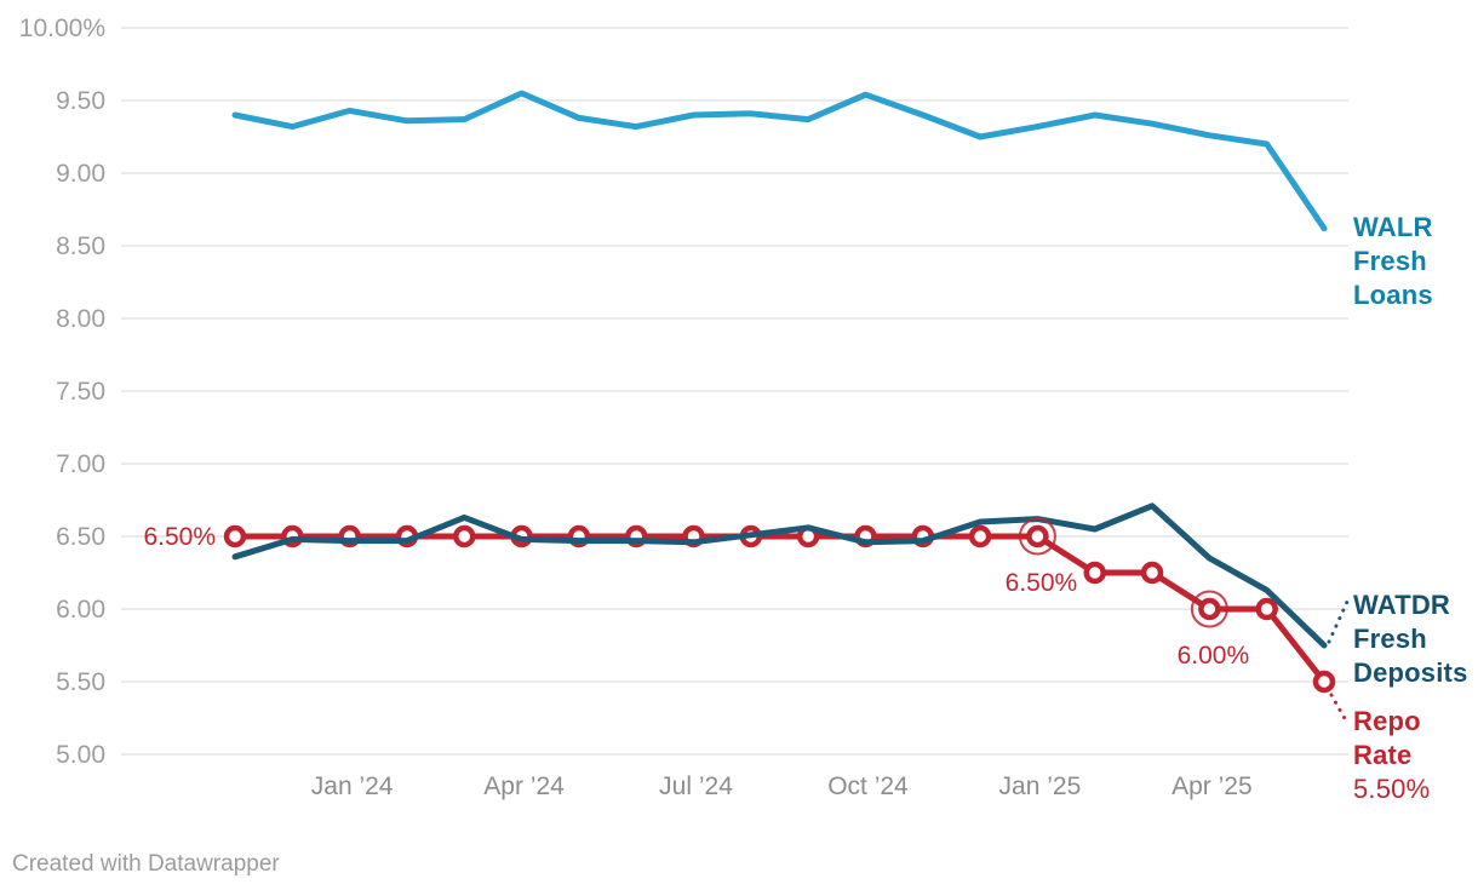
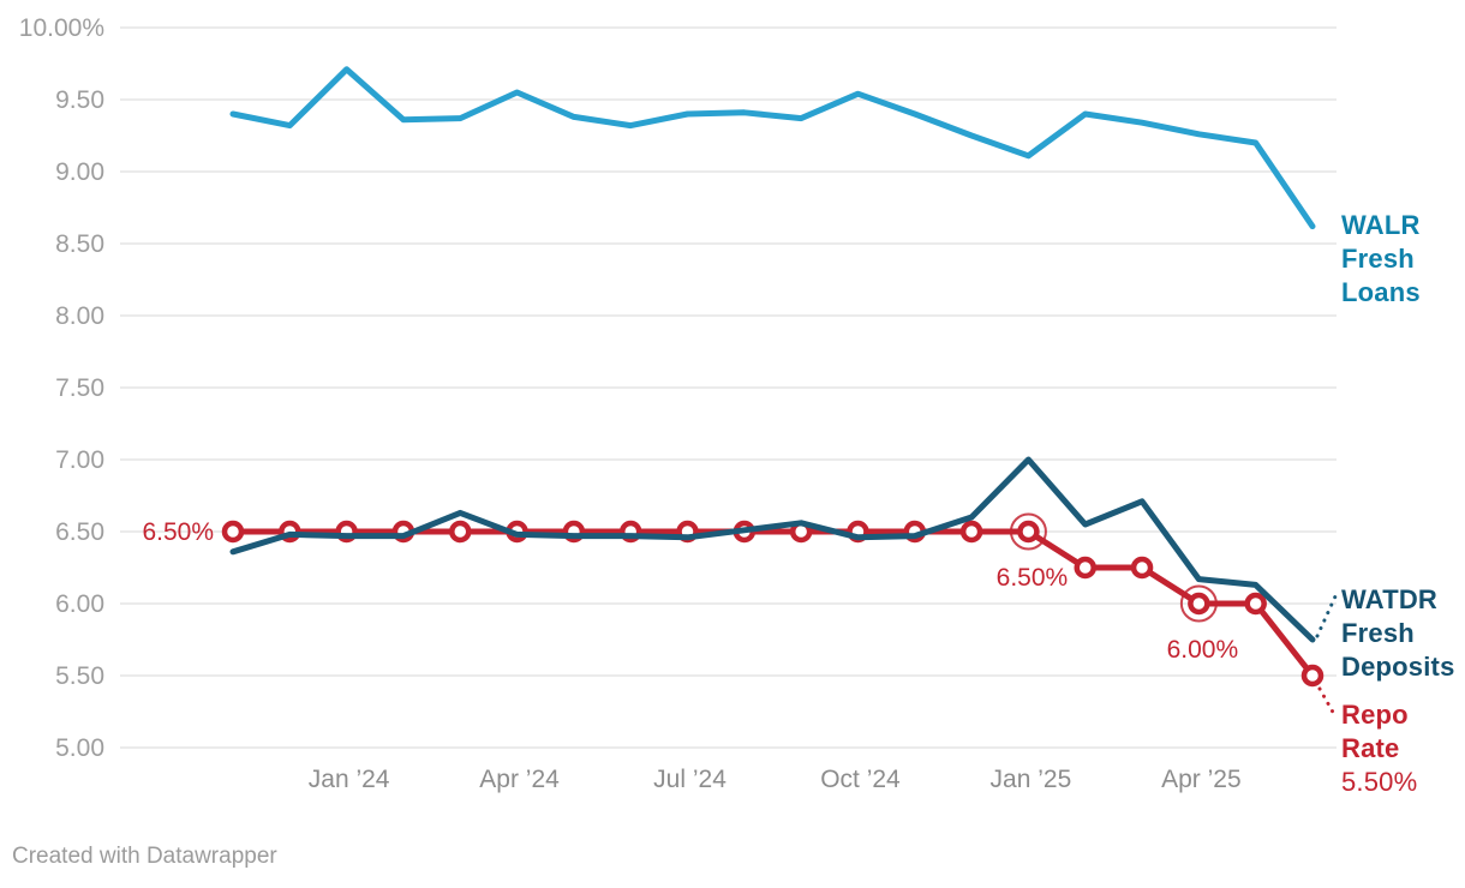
WALR Fresh Loans/Jan ’24: 9.43% -> 9.71%
WALR Fresh Loans/Jan ’25: 9.32% -> 9.11%
WATDR Fresh Deposits/Jan ’25: 6.62% -> 7.00%
WATDR Fresh Deposits/Apr ’25: 6.35% -> 6.17%
